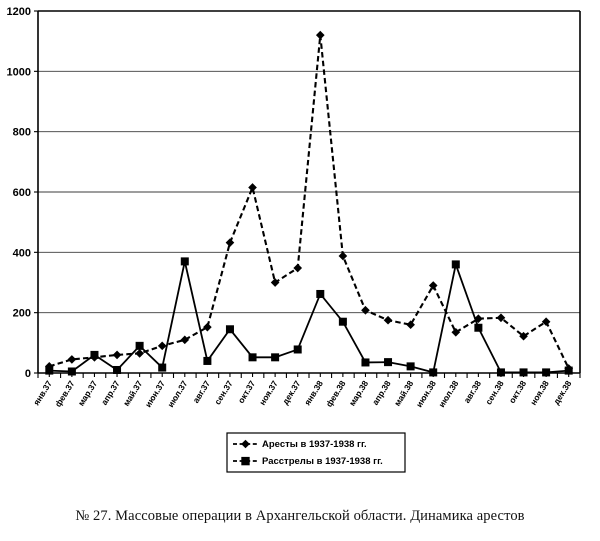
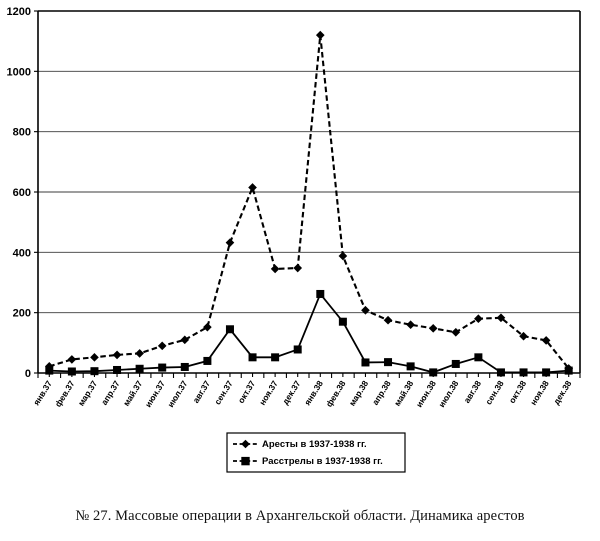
Расстрелы в 1937-1938 гг./мар.37: 60 -> 10
Расстрелы в 1937-1938 гг./май.37: 90 -> 10
Расстрелы в 1937-1938 гг./июл.37: 370 -> 20
Аресты в 1937-1938 гг./ноя.37: 300 -> 340
Аресты в 1937-1938 гг./июн.38: 290 -> 150
Расстрелы в 1937-1938 гг./июл.38: 360 -> 30
Расстрелы в 1937-1938 гг./авг.38: 150 -> 50
Аресты в 1937-1938 гг./ноя.38: 170 -> 110
